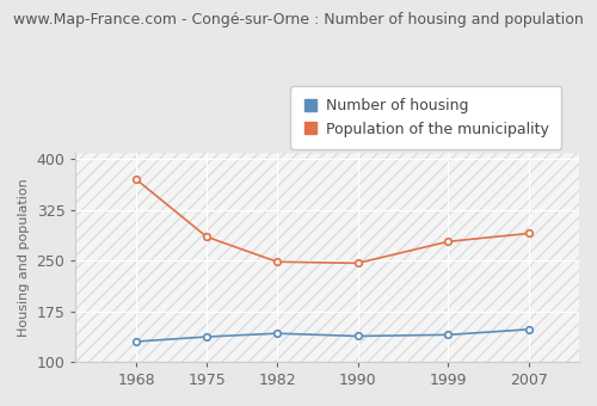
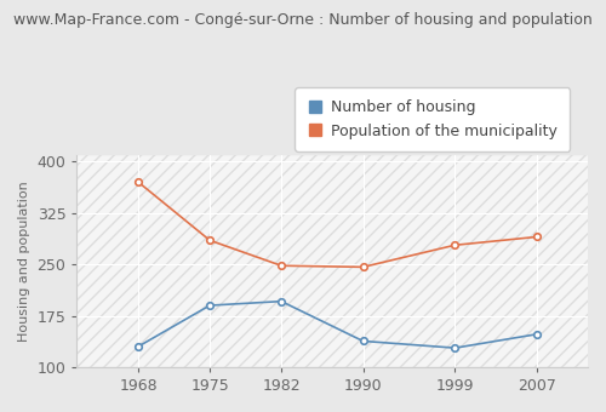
Number of housing/1975: 137 -> 190
Number of housing/1982: 142 -> 196
Number of housing/1999: 140 -> 128
